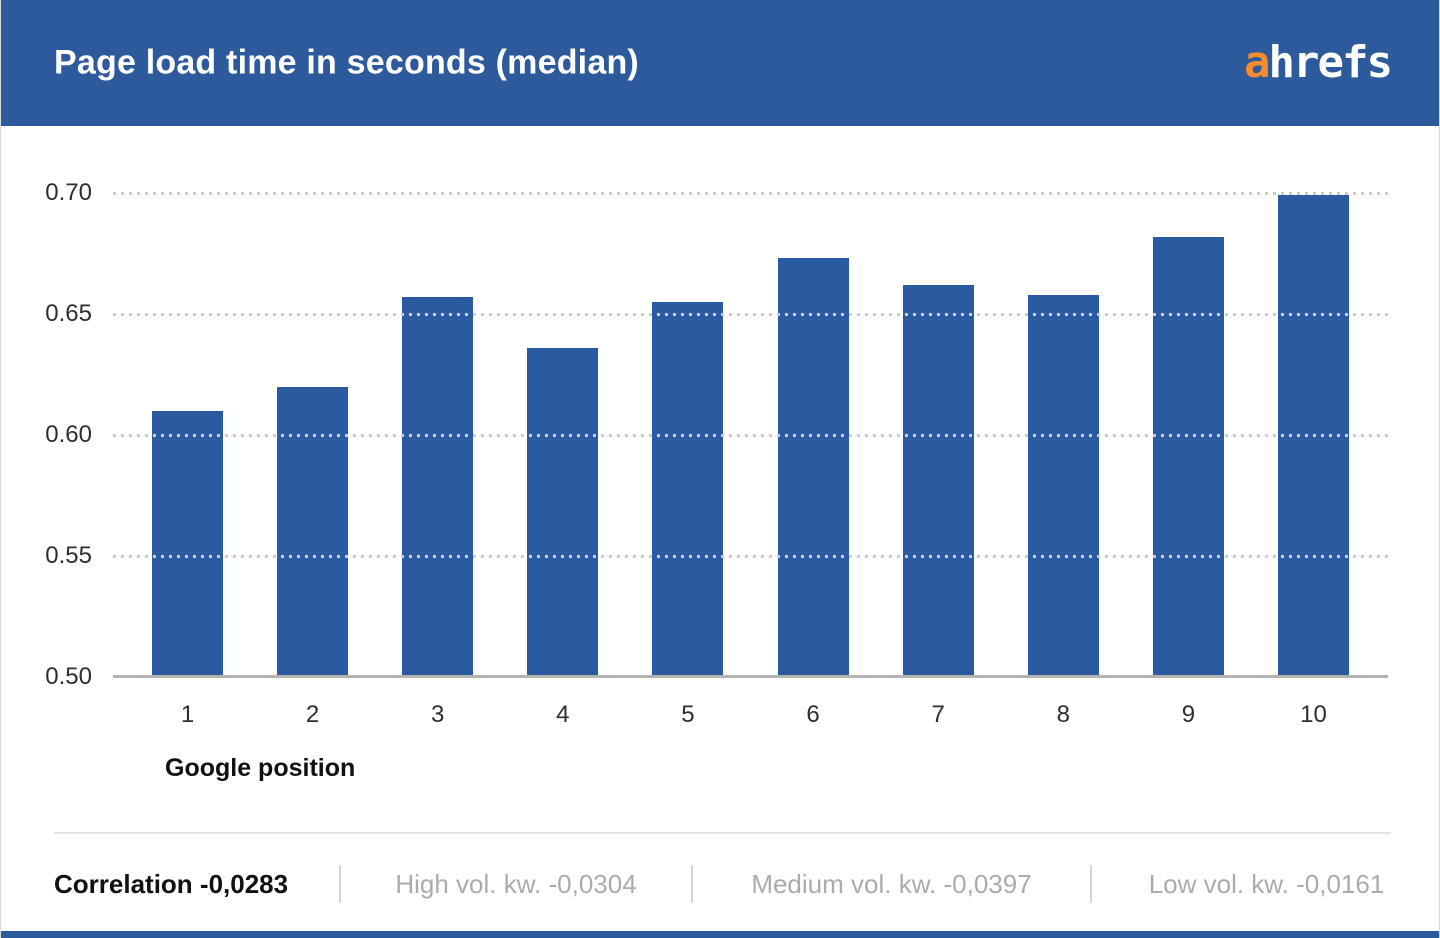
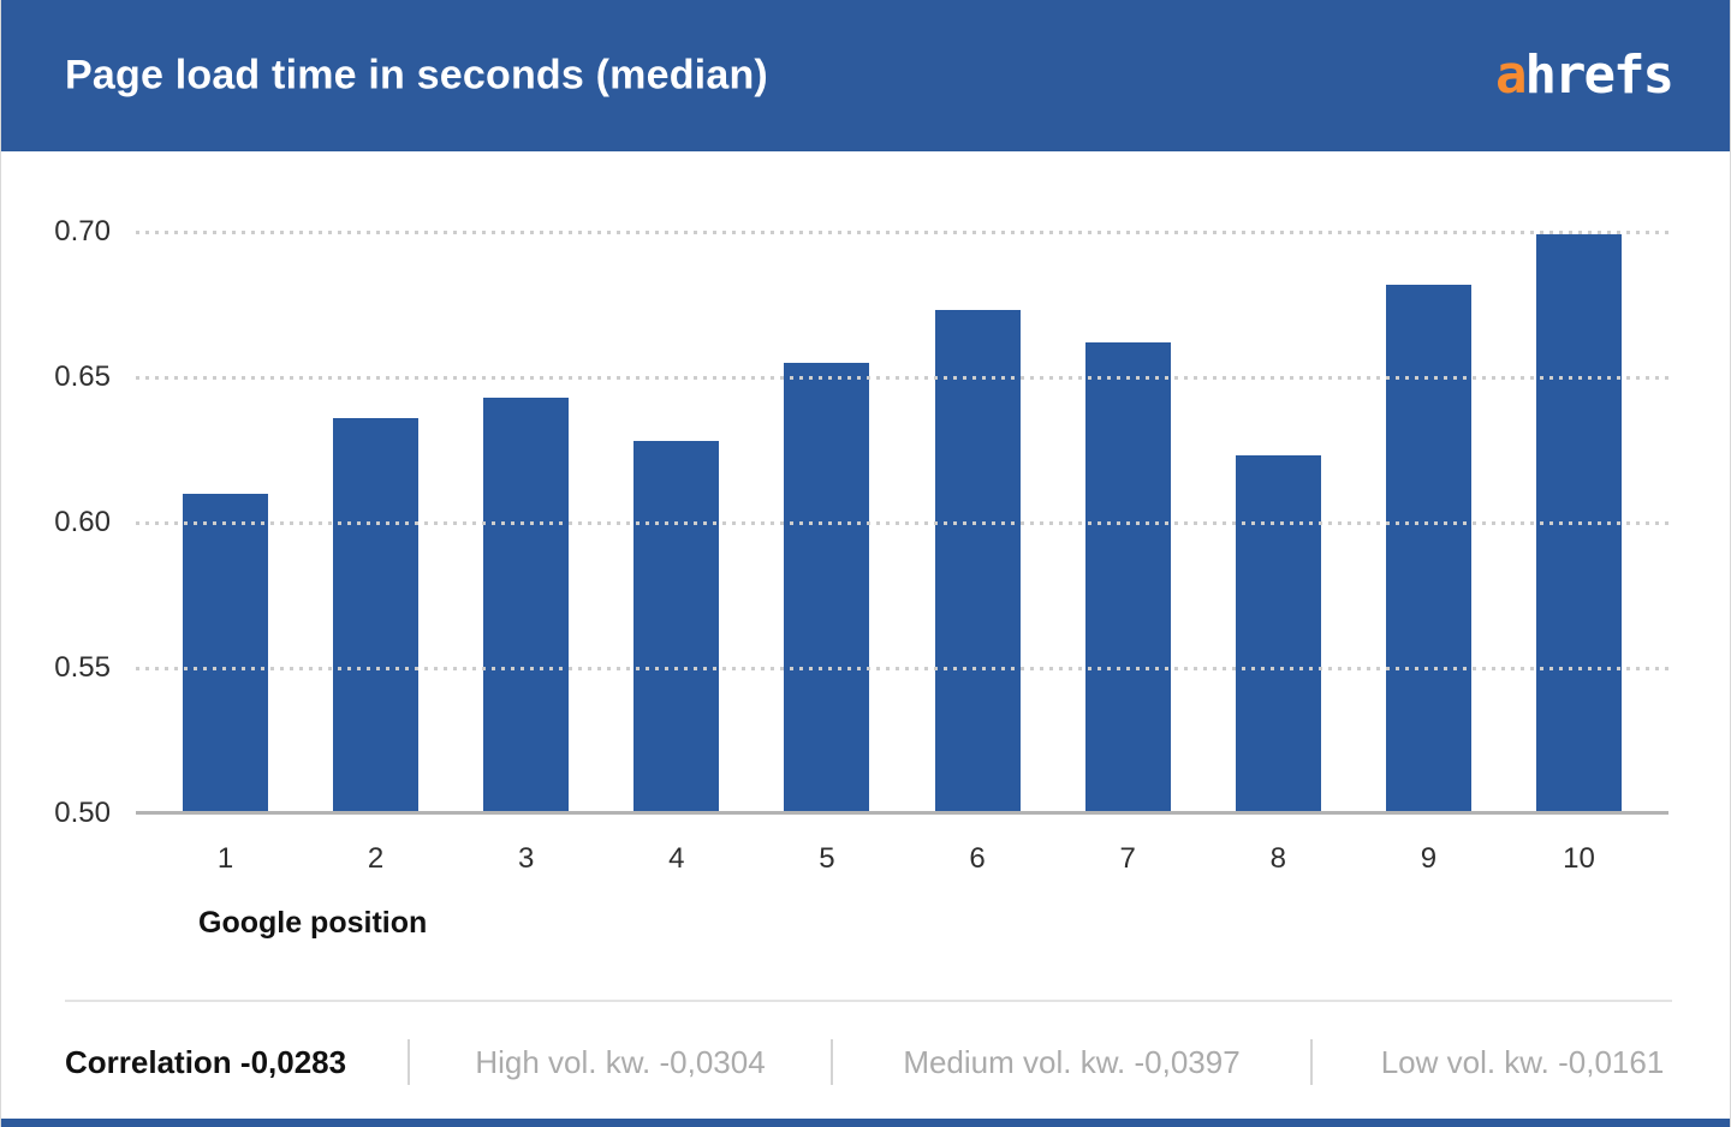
2: 0.620 -> 0.636
3: 0.657 -> 0.643
4: 0.636 -> 0.628
8: 0.658 -> 0.623
